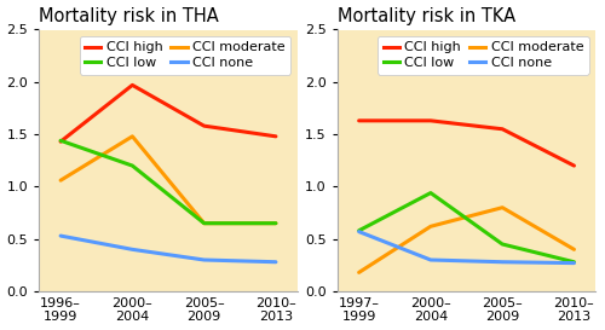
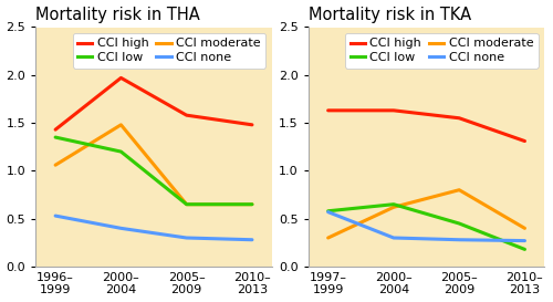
Mortality risk in THA/CCI low/1996– 1999: 1.44 -> 1.35
Mortality risk in TKA/CCI moderate/1997– 1999: 0.18 -> 0.30
Mortality risk in TKA/CCI low/2000– 2004: 0.94 -> 0.65
Mortality risk in TKA/CCI high/2010– 2013: 1.20 -> 1.31
Mortality risk in TKA/CCI low/2010– 2013: 0.28 -> 0.18
